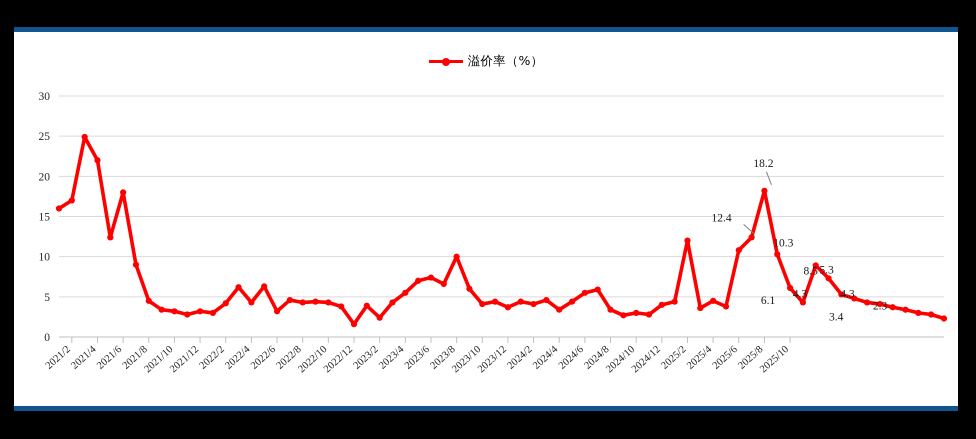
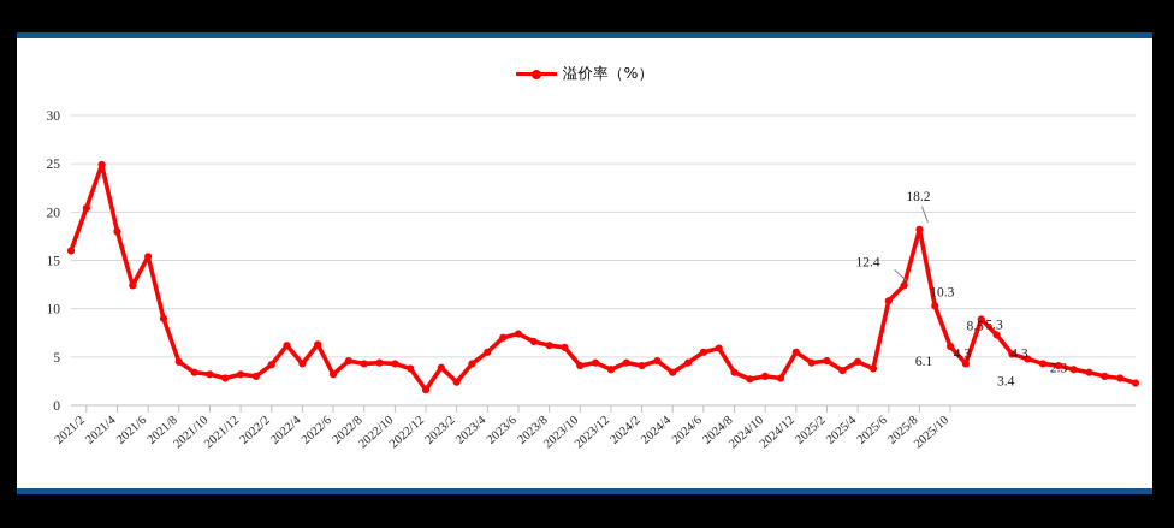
2021/2: 17 -> 20
2021/4: 22 -> 18
2021/6: 18 -> 15
2023/8: 10 -> 6
2024/12: 4 -> 6
2025/2: 12 -> 5
